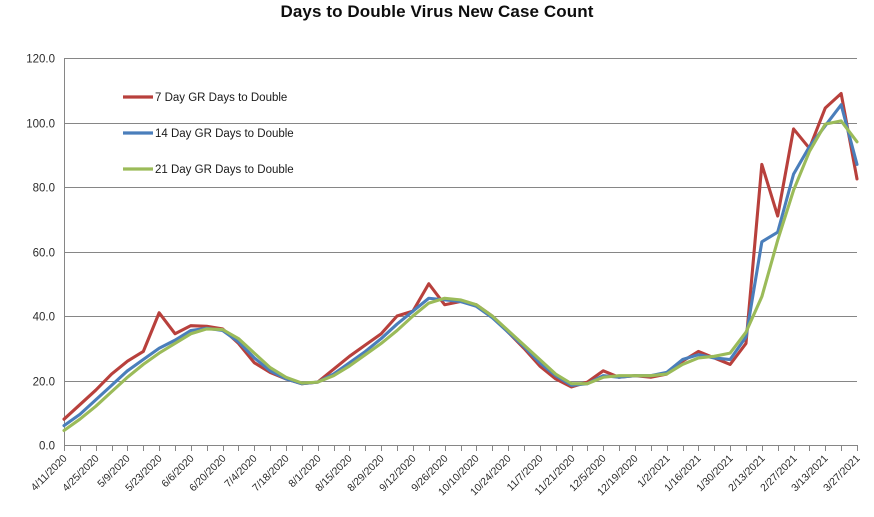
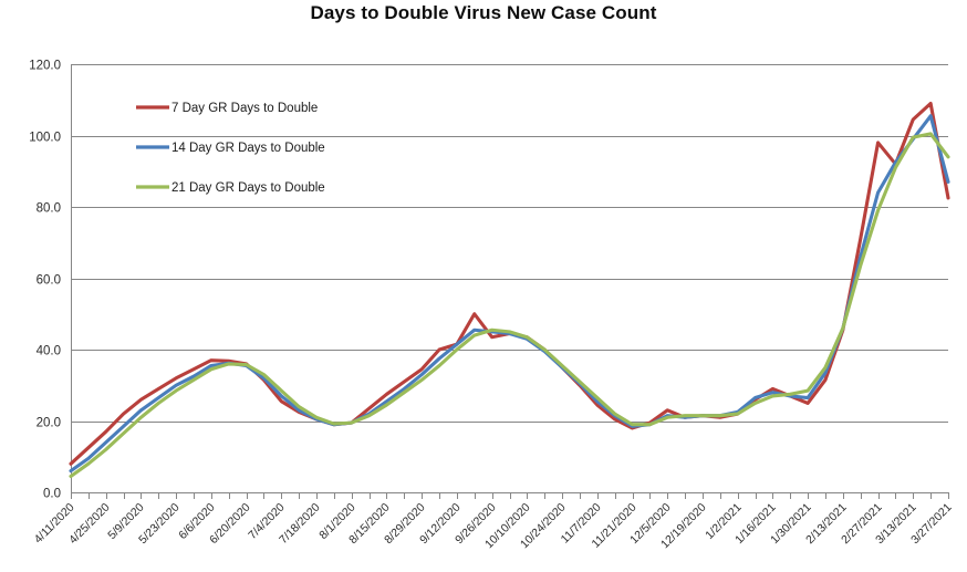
7 Day GR Days to Double/5/23/2020: 41 -> 32
7 Day GR Days to Double/2/13/2021: 87 -> 46
14 Day GR Days to Double/2/13/2021: 63 -> 46
